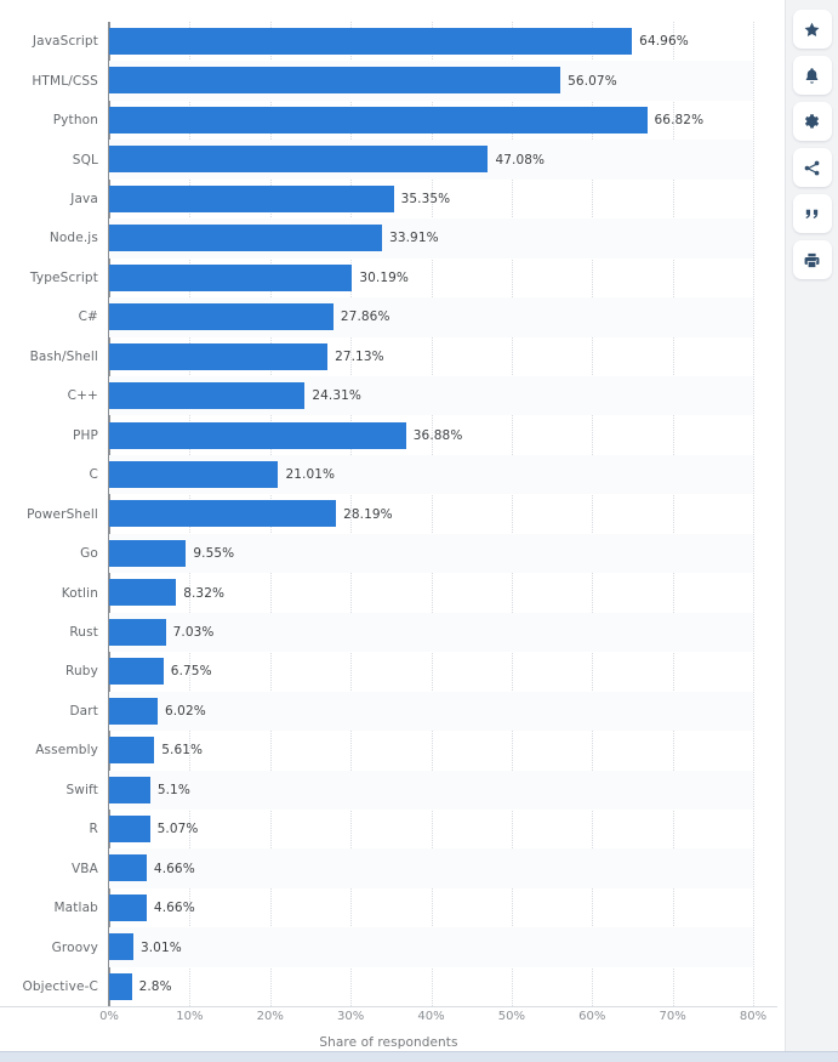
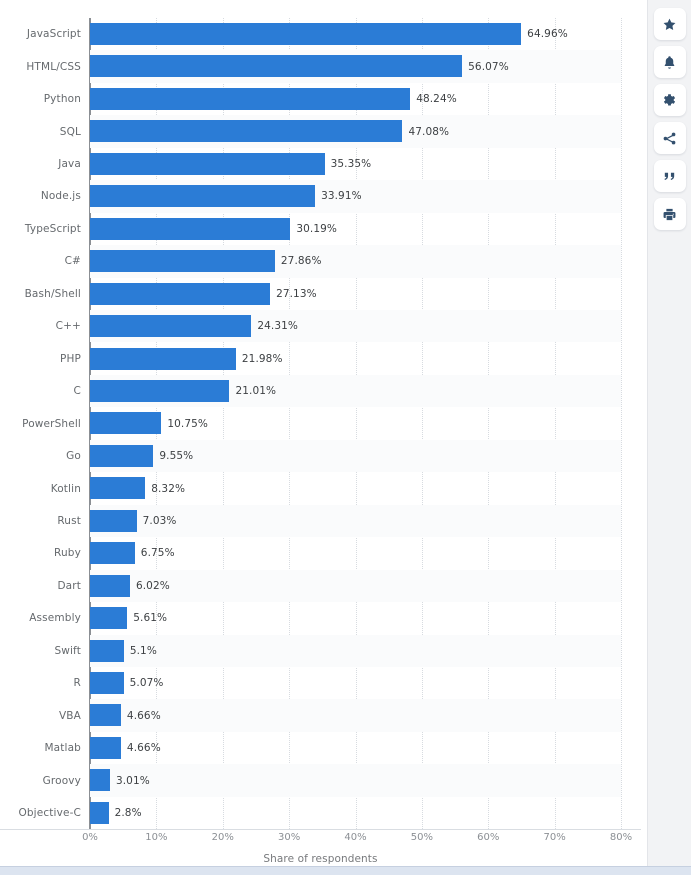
Python: 66.82% -> 48.24%
PHP: 36.88% -> 21.98%
PowerShell: 28.19% -> 10.75%
